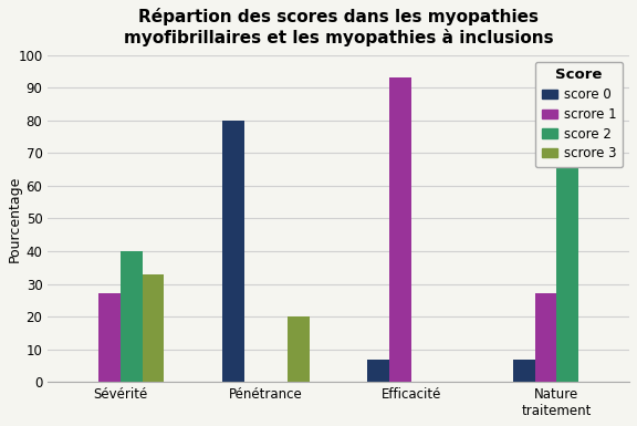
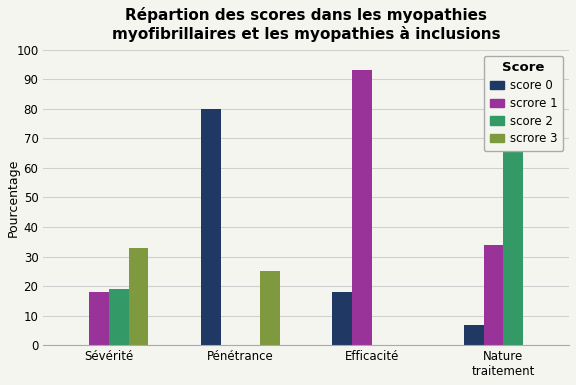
scrore 1/Sévérité: 27 -> 18
score 2/Sévérité: 40 -> 19
scrore 3/Pénétrance: 20 -> 25
score 0/Efficacité: 7 -> 18
scrore 1/Nature traitement: 27 -> 34
